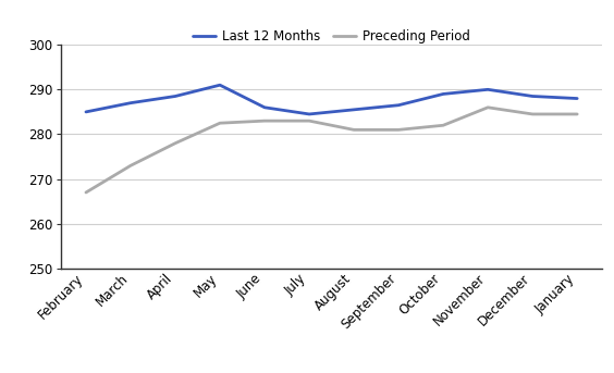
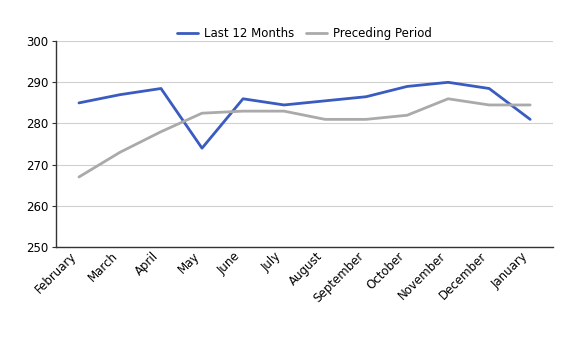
Last 12 Months/May: 291.0 -> 274.0
Last 12 Months/January: 288.0 -> 281.0
